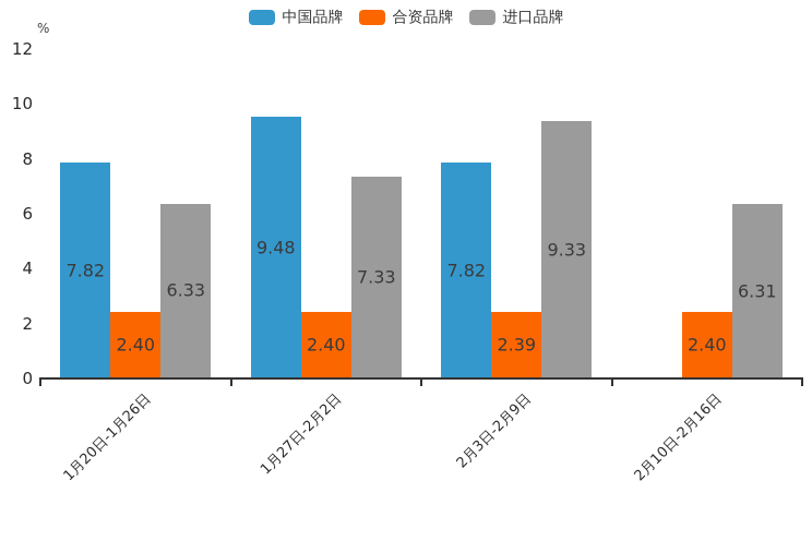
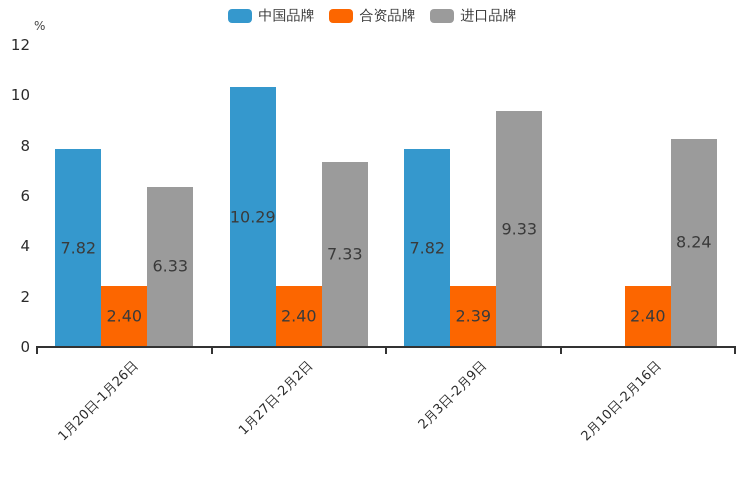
中国品牌/1月27日-2月2日: 9.48 -> 10.29
进口品牌/2月10日-2月16日: 6.31 -> 8.24
